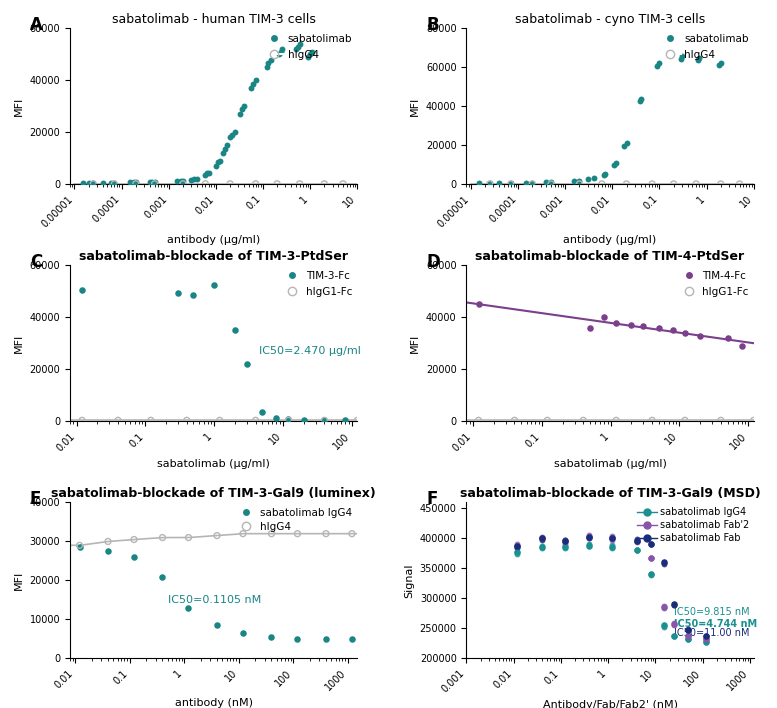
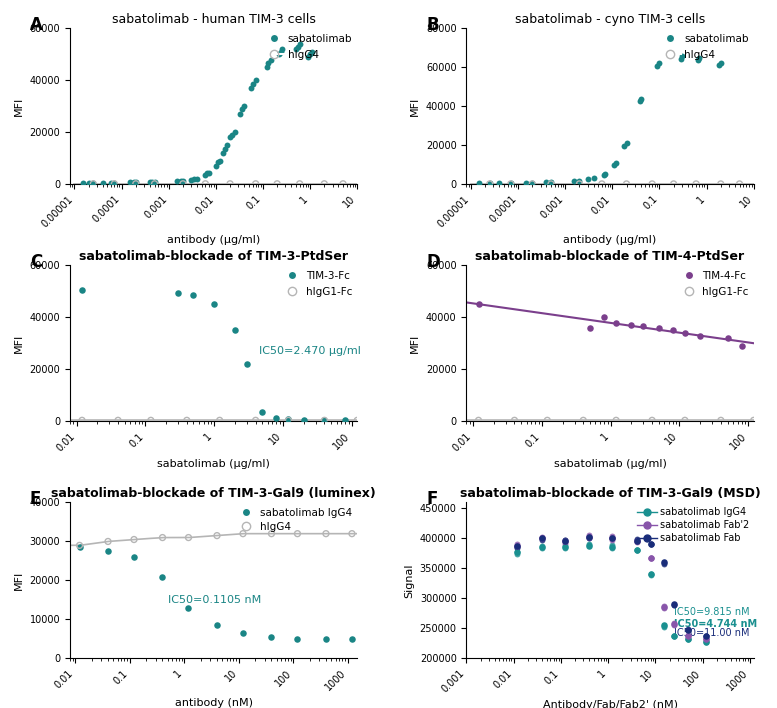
sabatolimab-blockade of TIM-3-PtdSer/TIM-3-Fc/1: 52500 -> 45000
